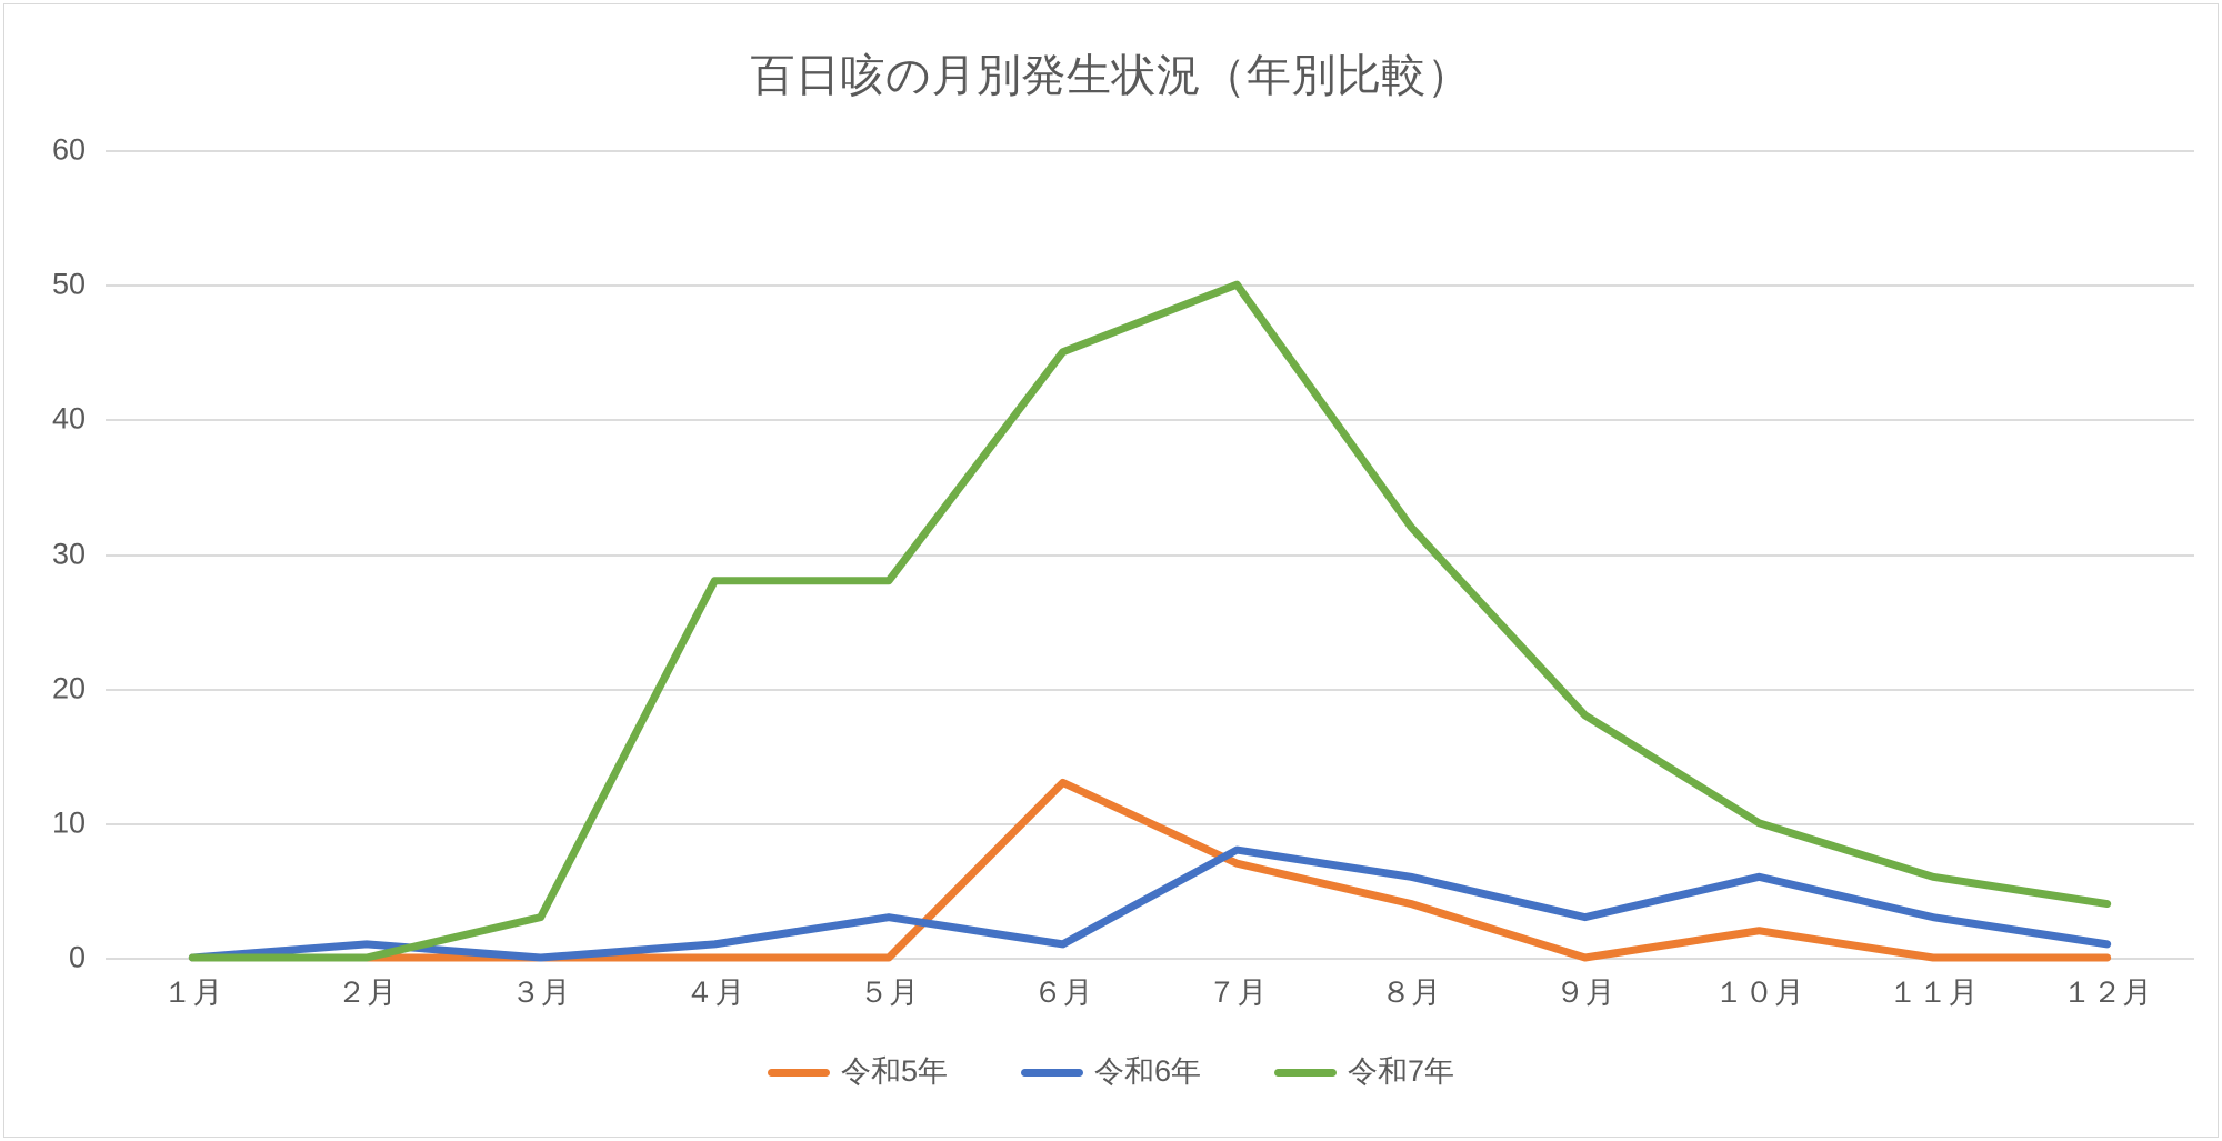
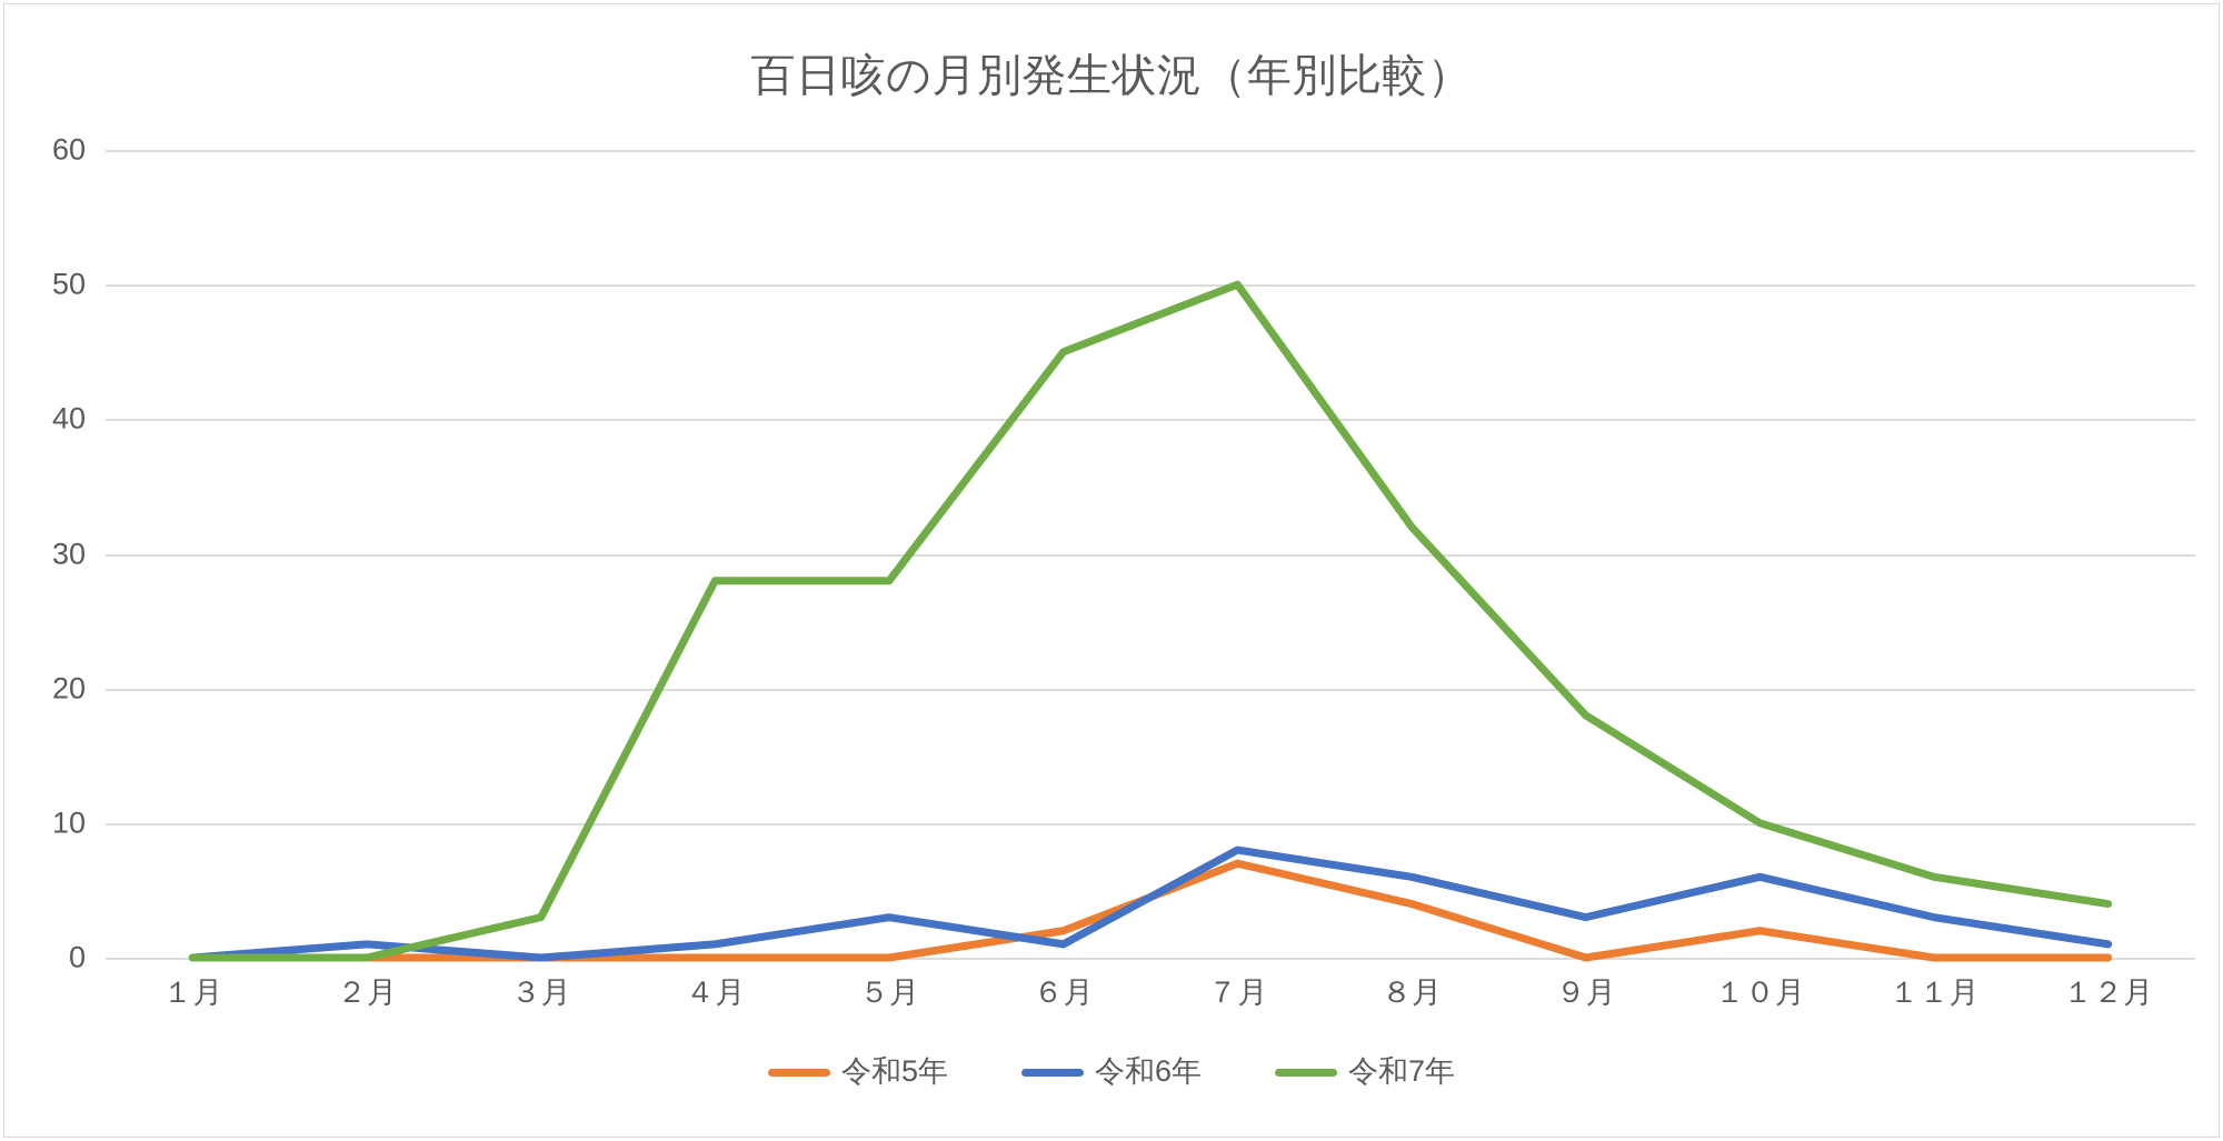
令和5年/６月: 13 -> 2
